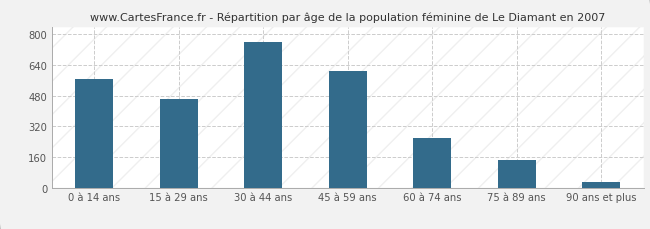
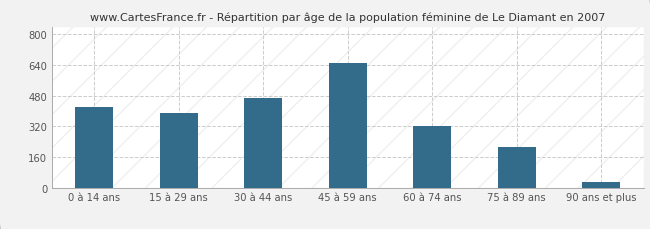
0 à 14 ans: 560 -> 420
15 à 29 ans: 460 -> 390
30 à 44 ans: 760 -> 470
45 à 59 ans: 610 -> 650
60 à 74 ans: 260 -> 320
75 à 89 ans: 140 -> 210
